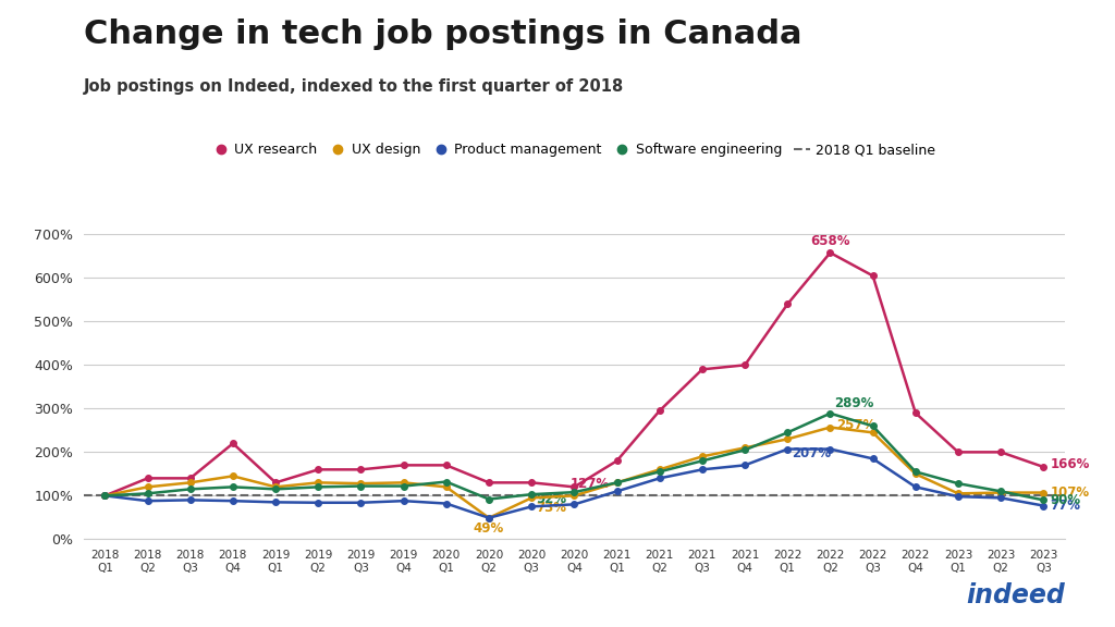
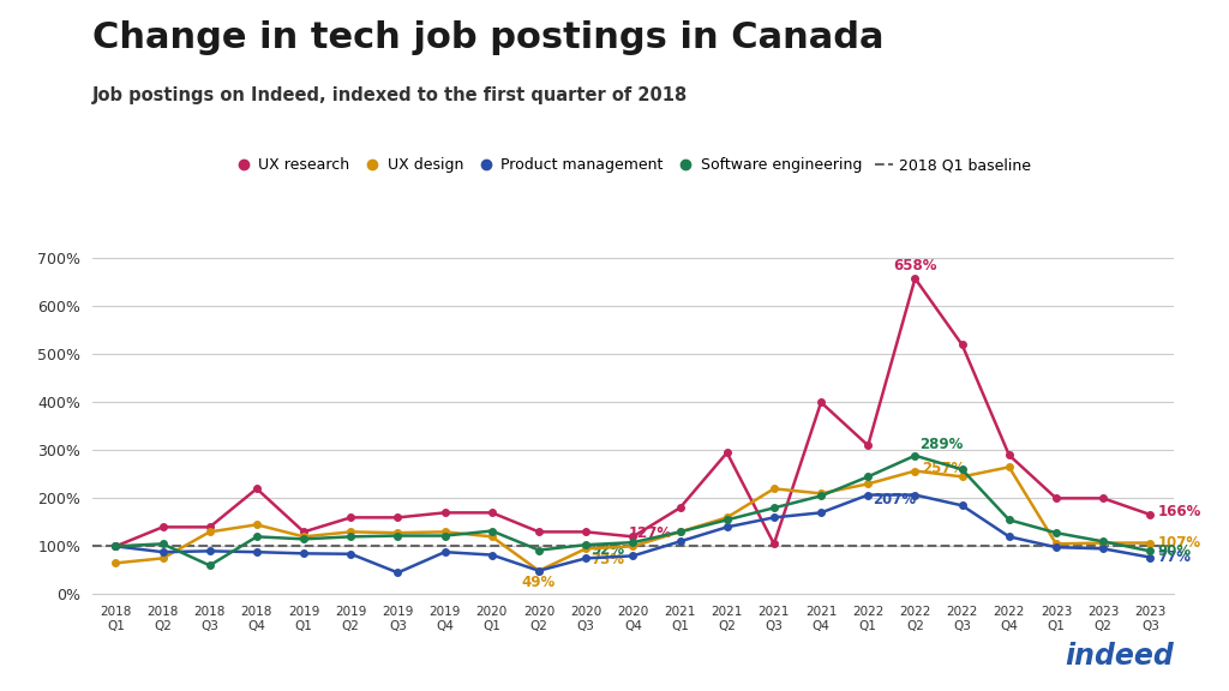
UX design/2018 Q1: 100% -> 65%
UX design/2018 Q2: 120% -> 75%
Software engineering/2018 Q3: 115% -> 60%
Product management/2019 Q3: 84% -> 45%
UX research/2021 Q3: 390% -> 105%
UX design/2021 Q3: 190% -> 220%
UX research/2022 Q1: 540% -> 310%
UX research/2022 Q3: 605% -> 520%
UX design/2022 Q4: 150% -> 265%
